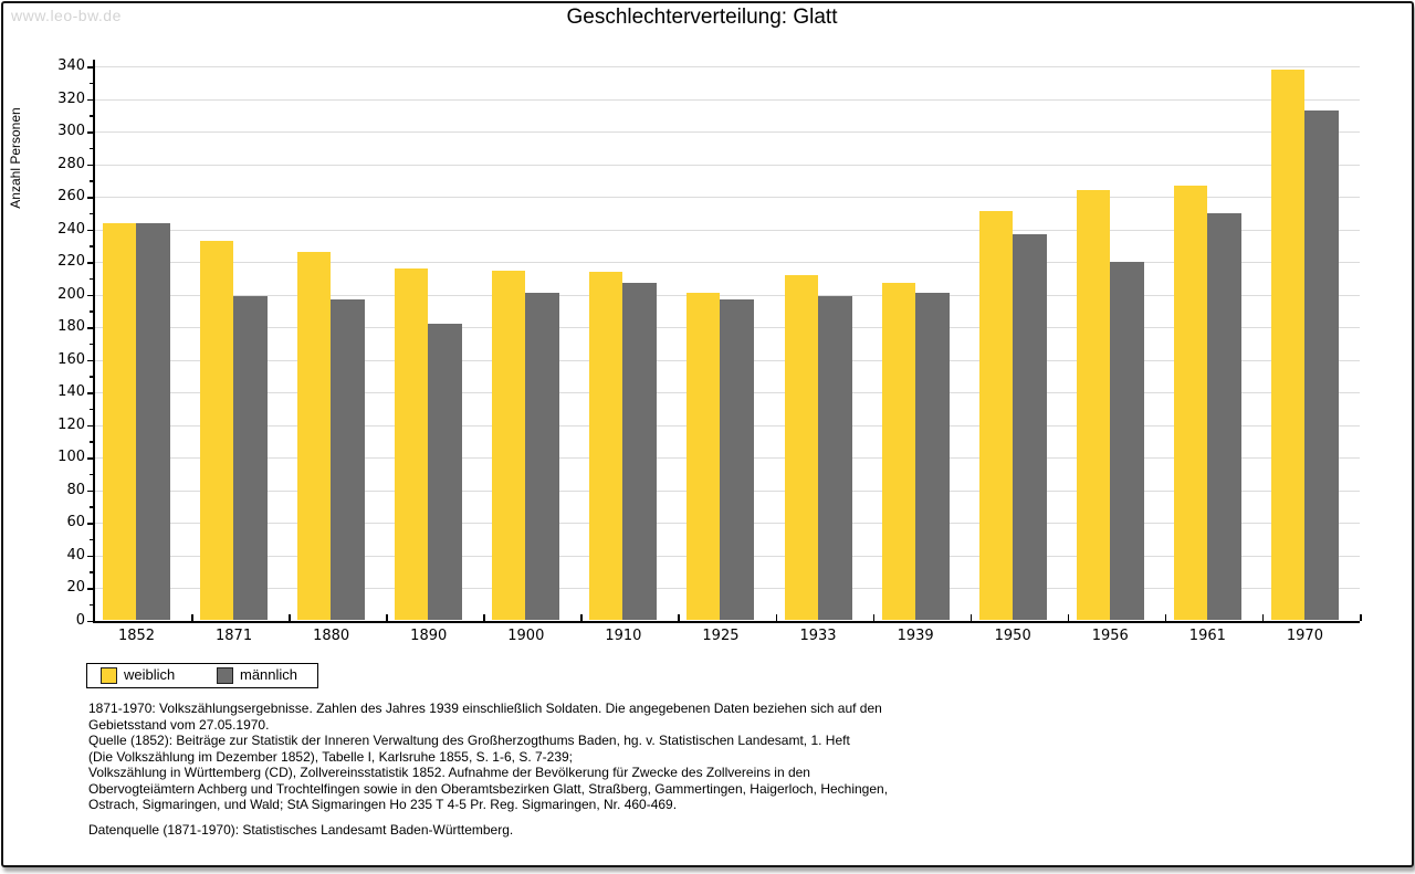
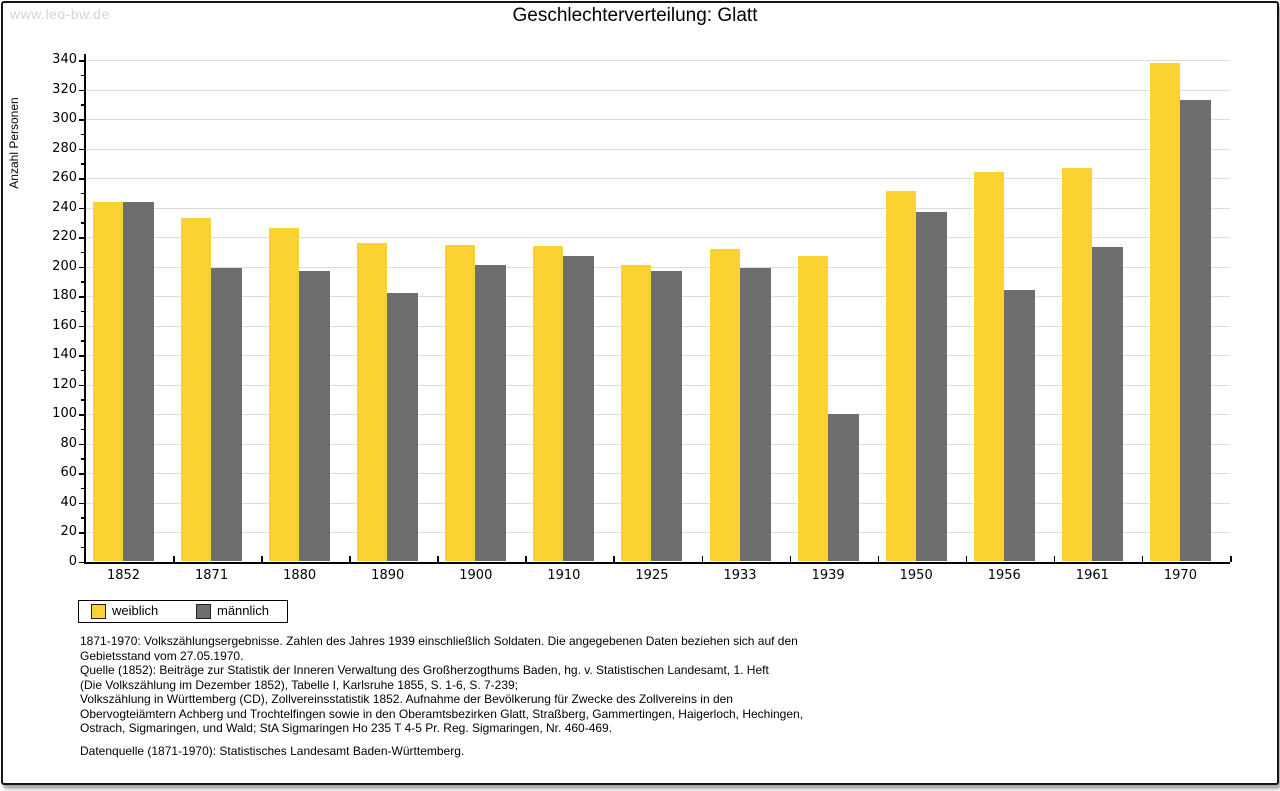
männlich/1939: 201 -> 100
männlich/1956: 220 -> 184
männlich/1961: 250 -> 213
